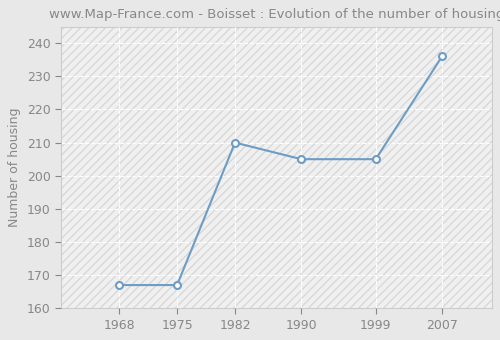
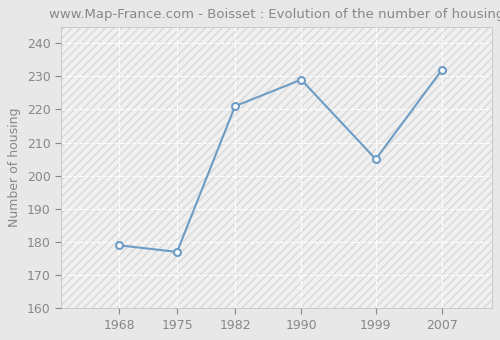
1968: 167 -> 179
1975: 167 -> 177
1982: 210 -> 221
1990: 205 -> 229
2007: 236 -> 232
